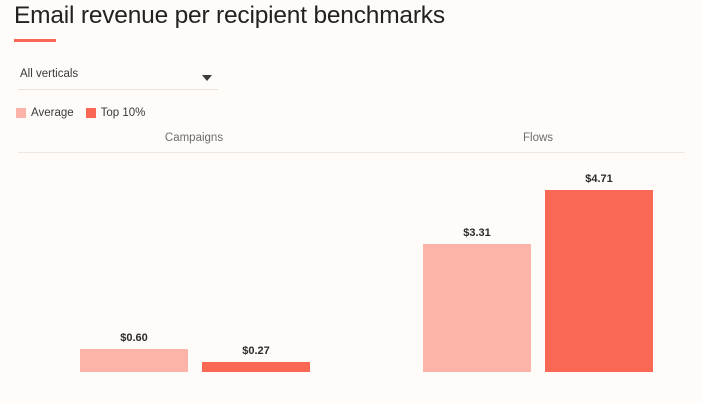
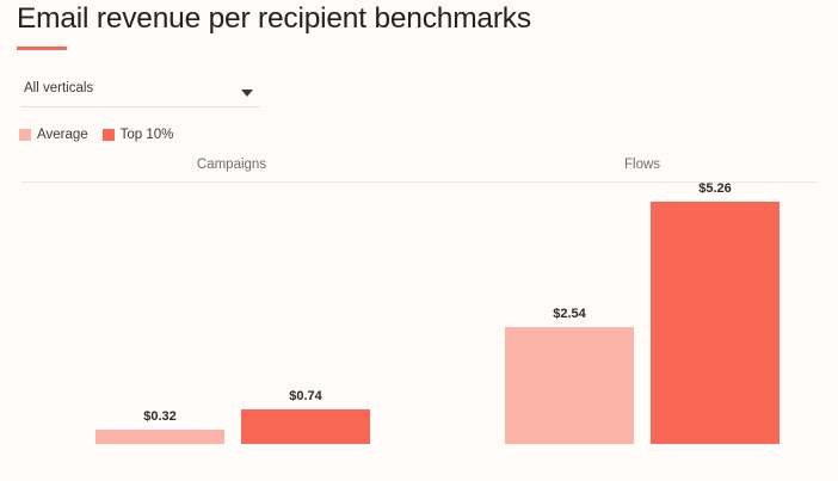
Average/Campaigns: $0.60 -> $0.32
Top 10%/Campaigns: $0.27 -> $0.74
Average/Flows: $3.31 -> $2.54
Top 10%/Flows: $4.71 -> $5.26
